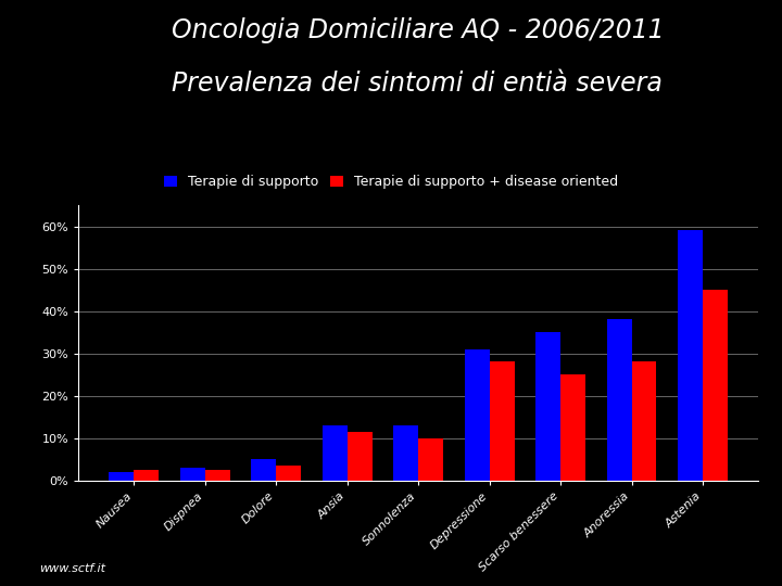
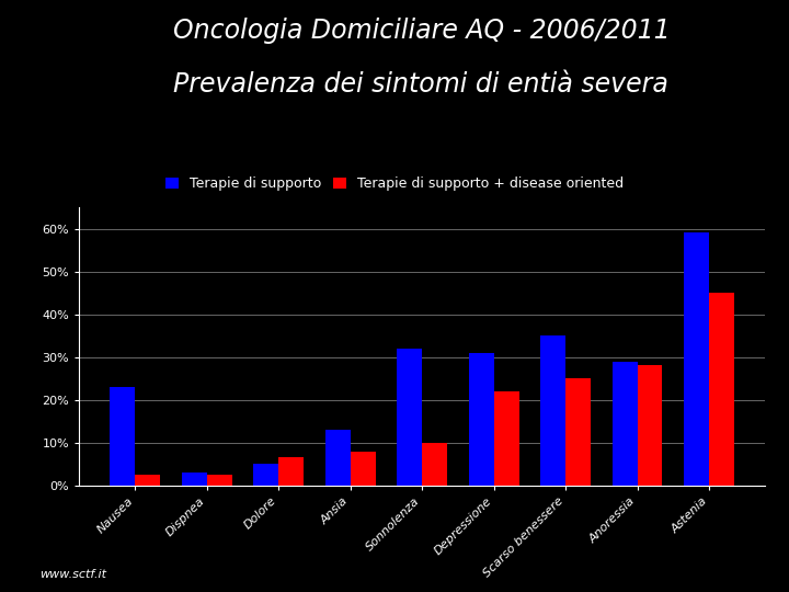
Terapie di supporto/Nausea: 2% -> 23%
Terapie di supporto + disease oriented/Dolore: 3.5% -> 6.5%
Terapie di supporto + disease oriented/Ansia: 11.5% -> 8.0%
Terapie di supporto/Sonnolenza: 13% -> 32%
Terapie di supporto + disease oriented/Depressione: 28.0% -> 22.0%
Terapie di supporto/Anoressia: 38% -> 29%
